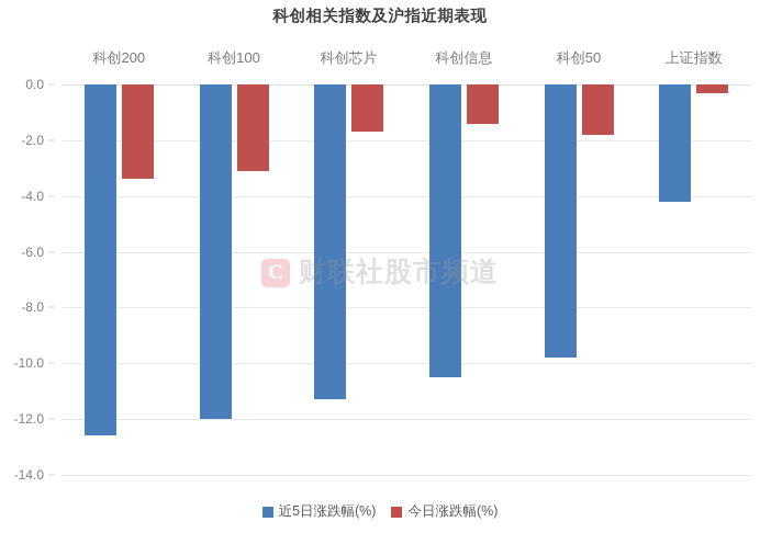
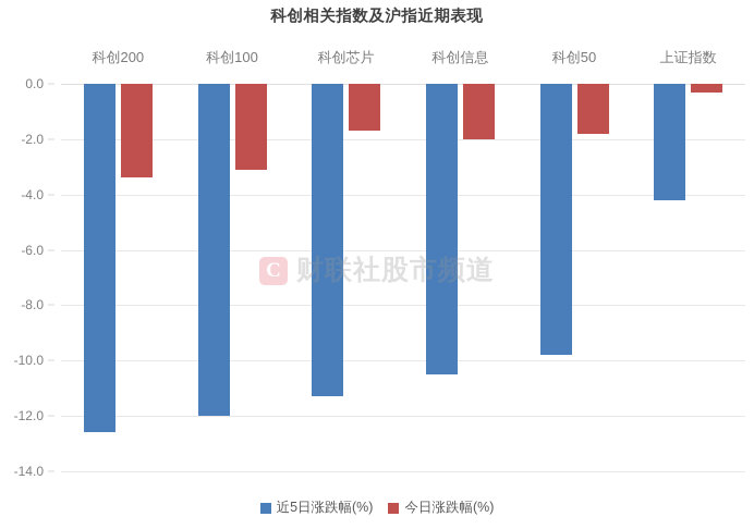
今日涨跌幅(%)/科创信息: -1.4 -> -2.0
